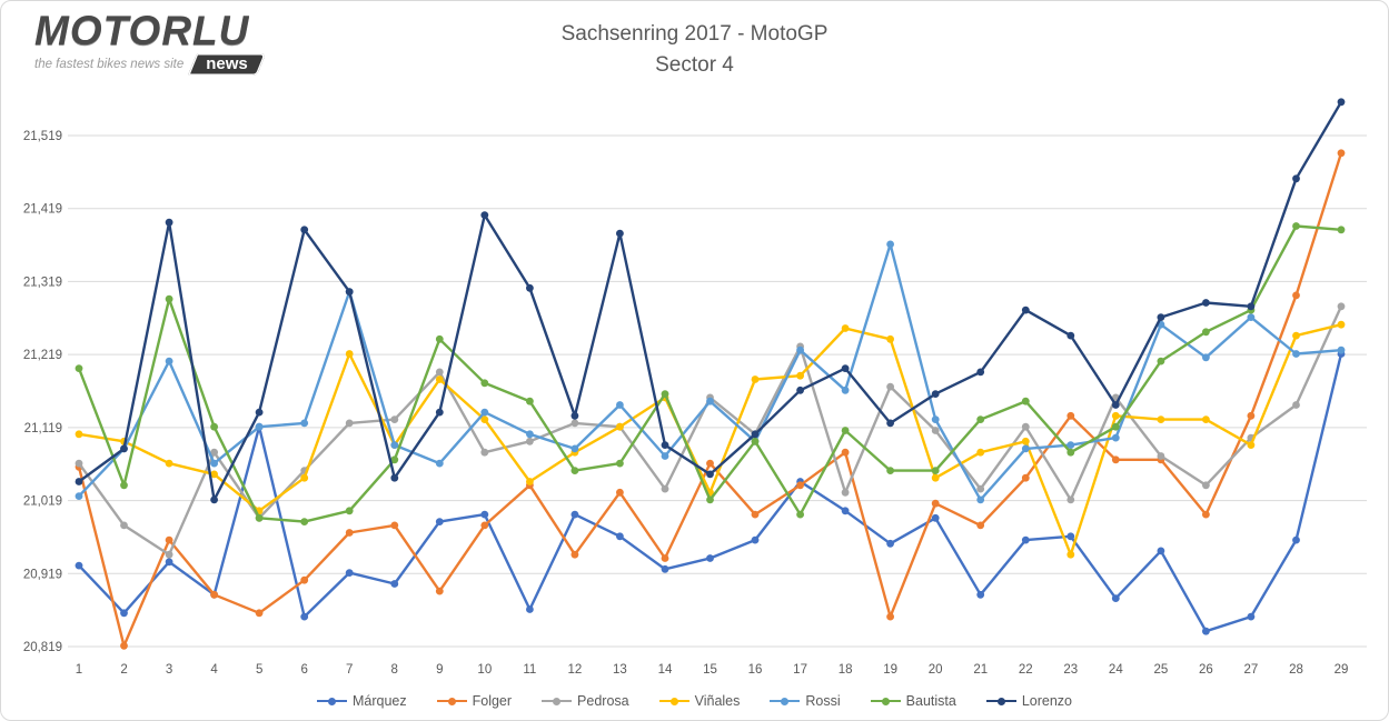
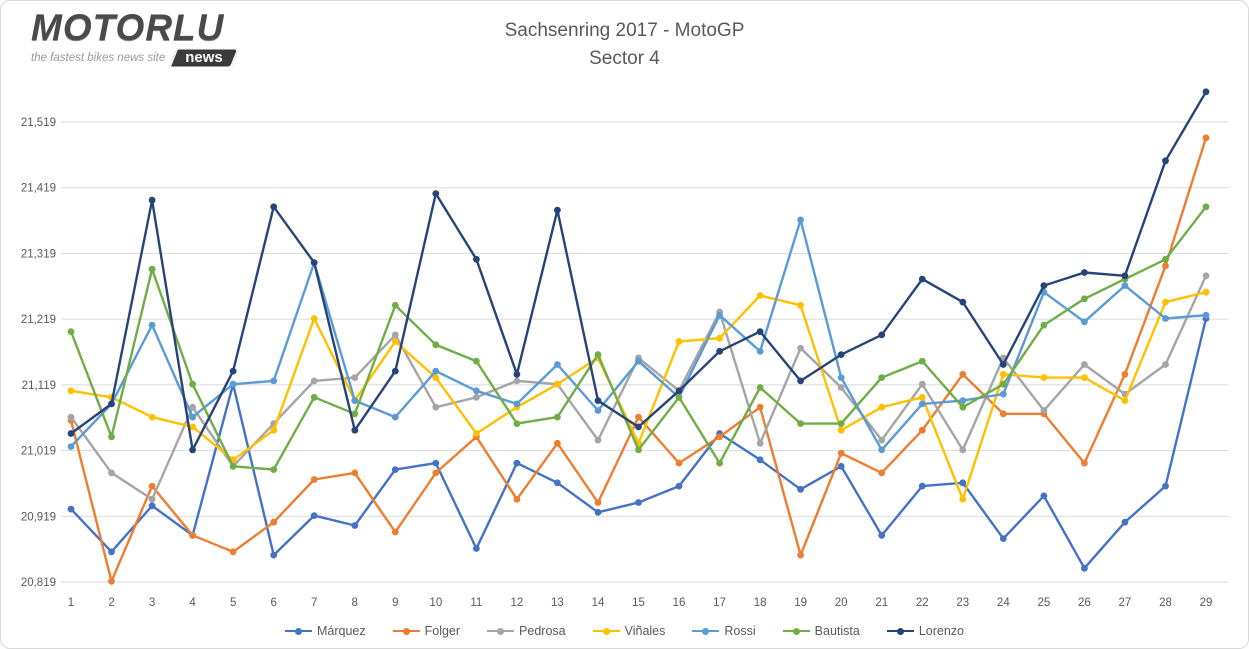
Bautista/7: 21000 -> 21100
Pedrosa/26: 21040 -> 21150
Márquez/27: 20860 -> 20910
Bautista/28: 21400 -> 21310
